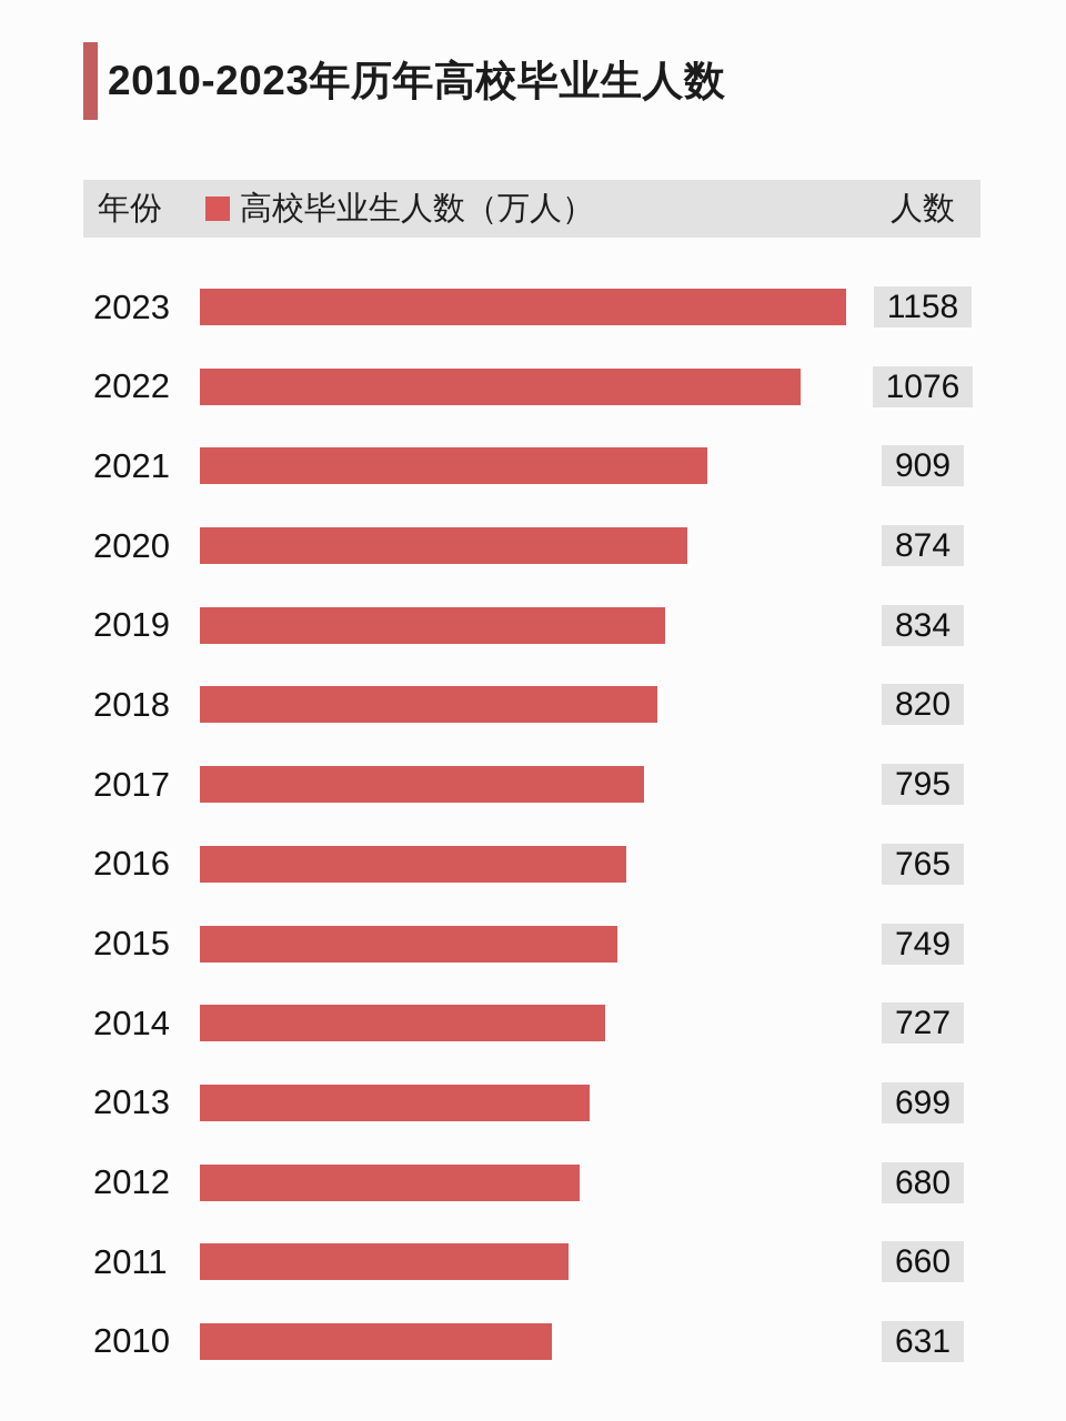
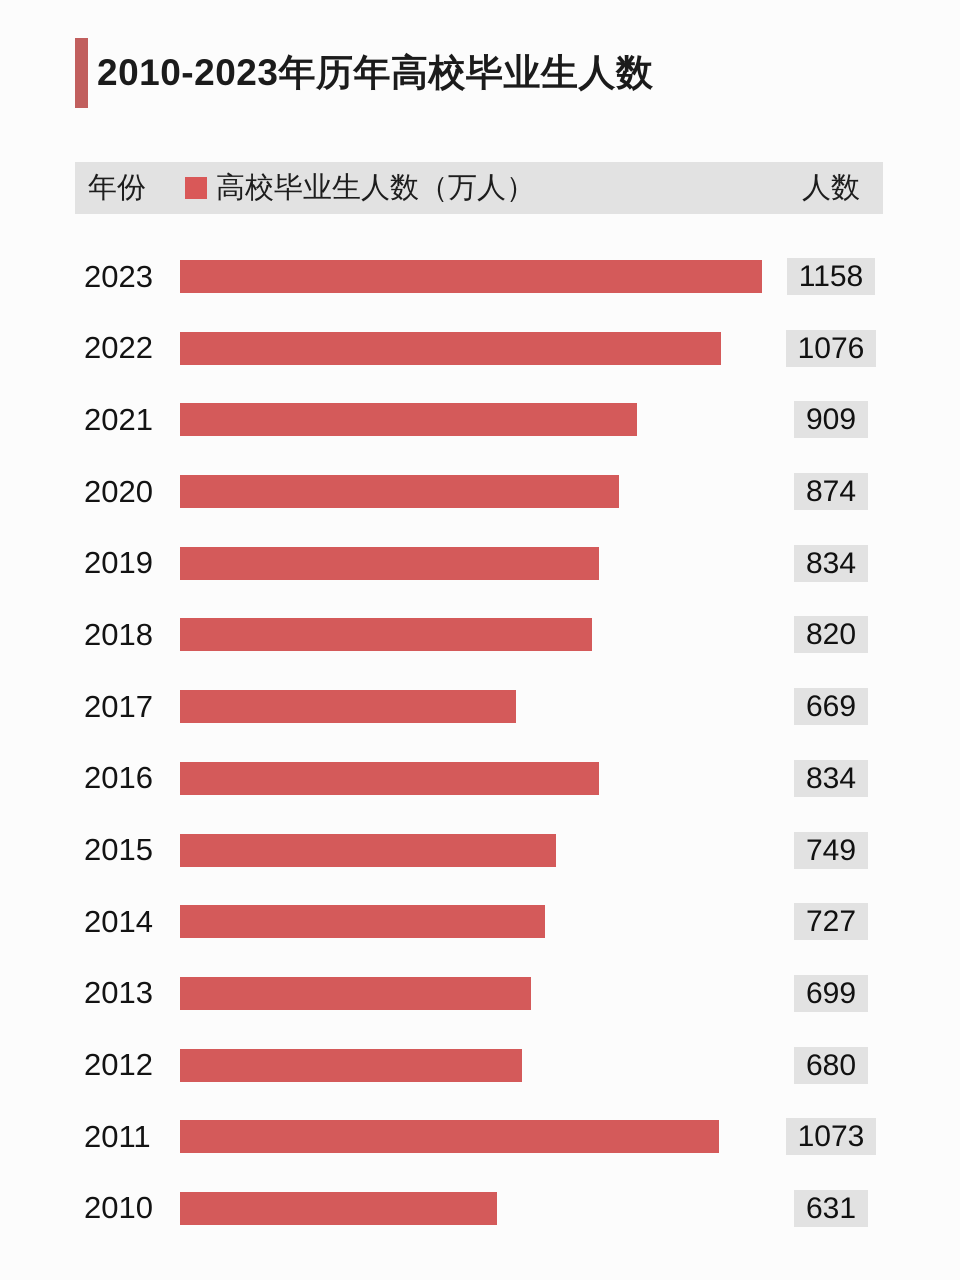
2017: 795 -> 669
2016: 765 -> 834
2011: 660 -> 1073
